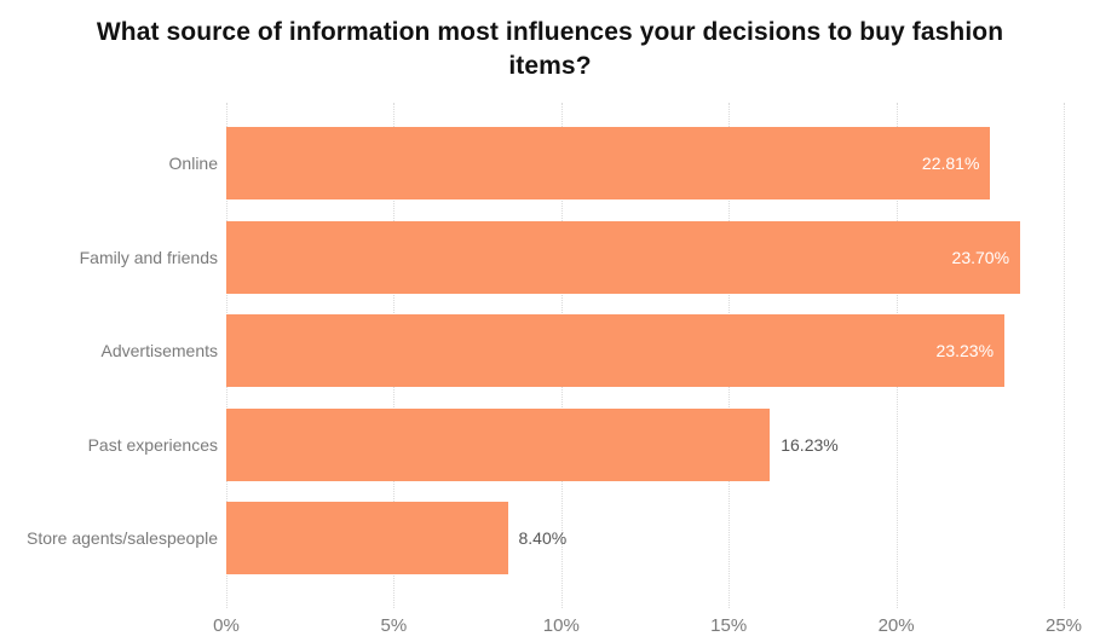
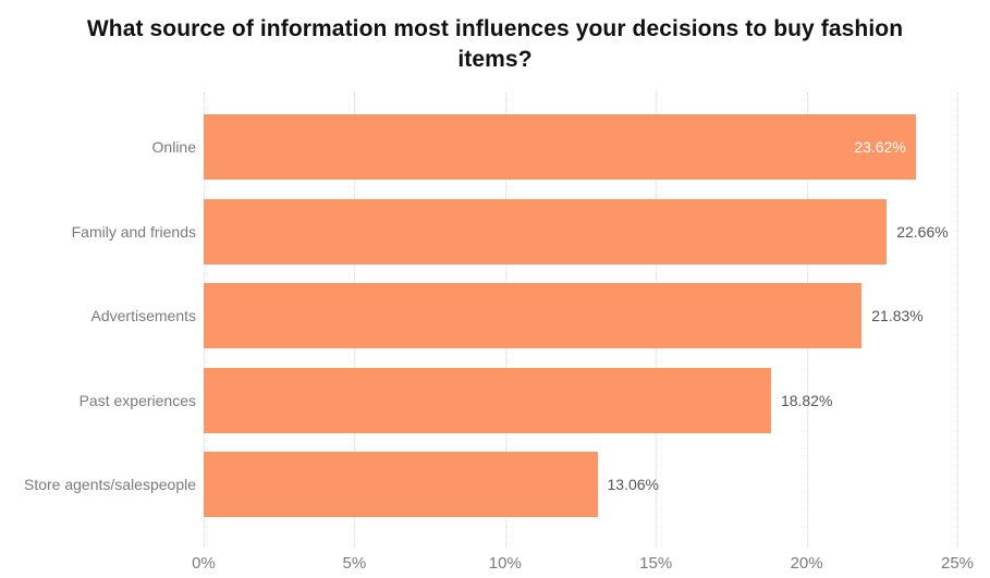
Online: 22.81% -> 23.62%
Family and friends: 23.70% -> 22.66%
Advertisements: 23.23% -> 21.83%
Past experiences: 16.23% -> 18.82%
Store agents/salespeople: 8.40% -> 13.06%
